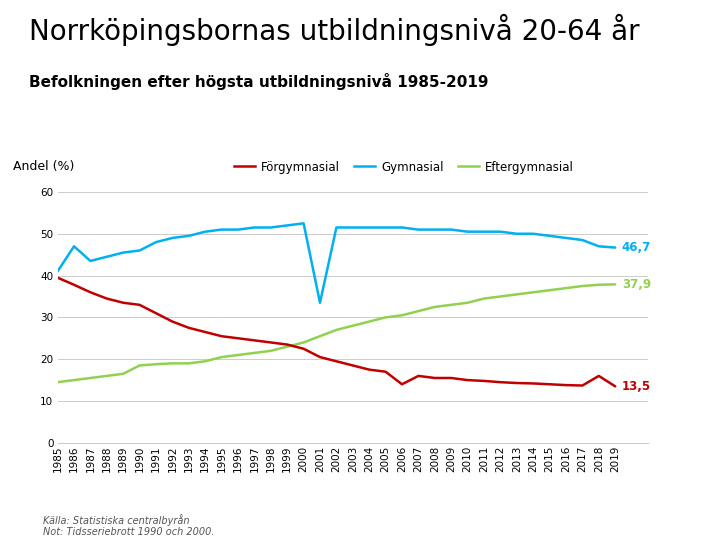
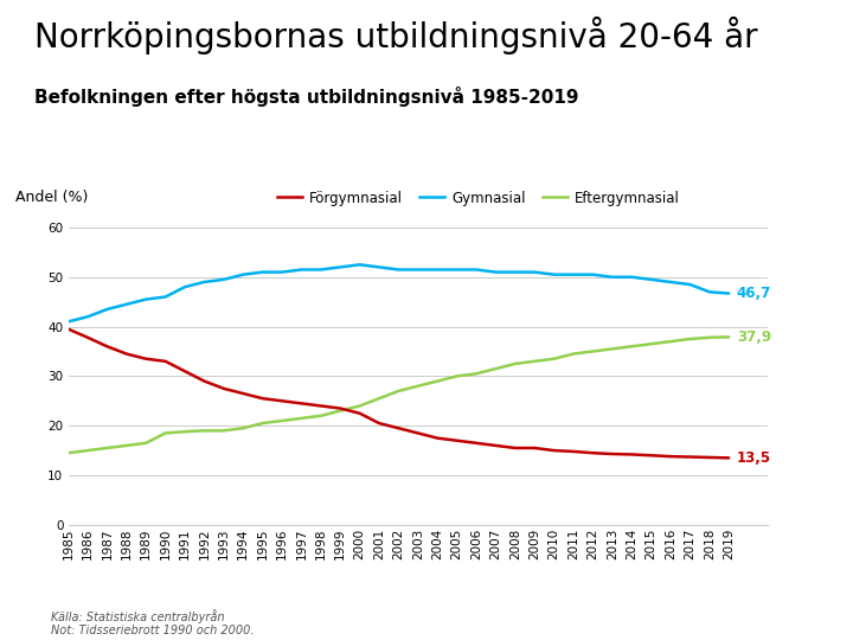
Gymnasial/1986: 47.0 -> 42.0
Gymnasial/2001: 33.5 -> 52.0
Förgymnasial/2006: 14.0 -> 16.5
Förgymnasial/2018: 16.0 -> 13.6
